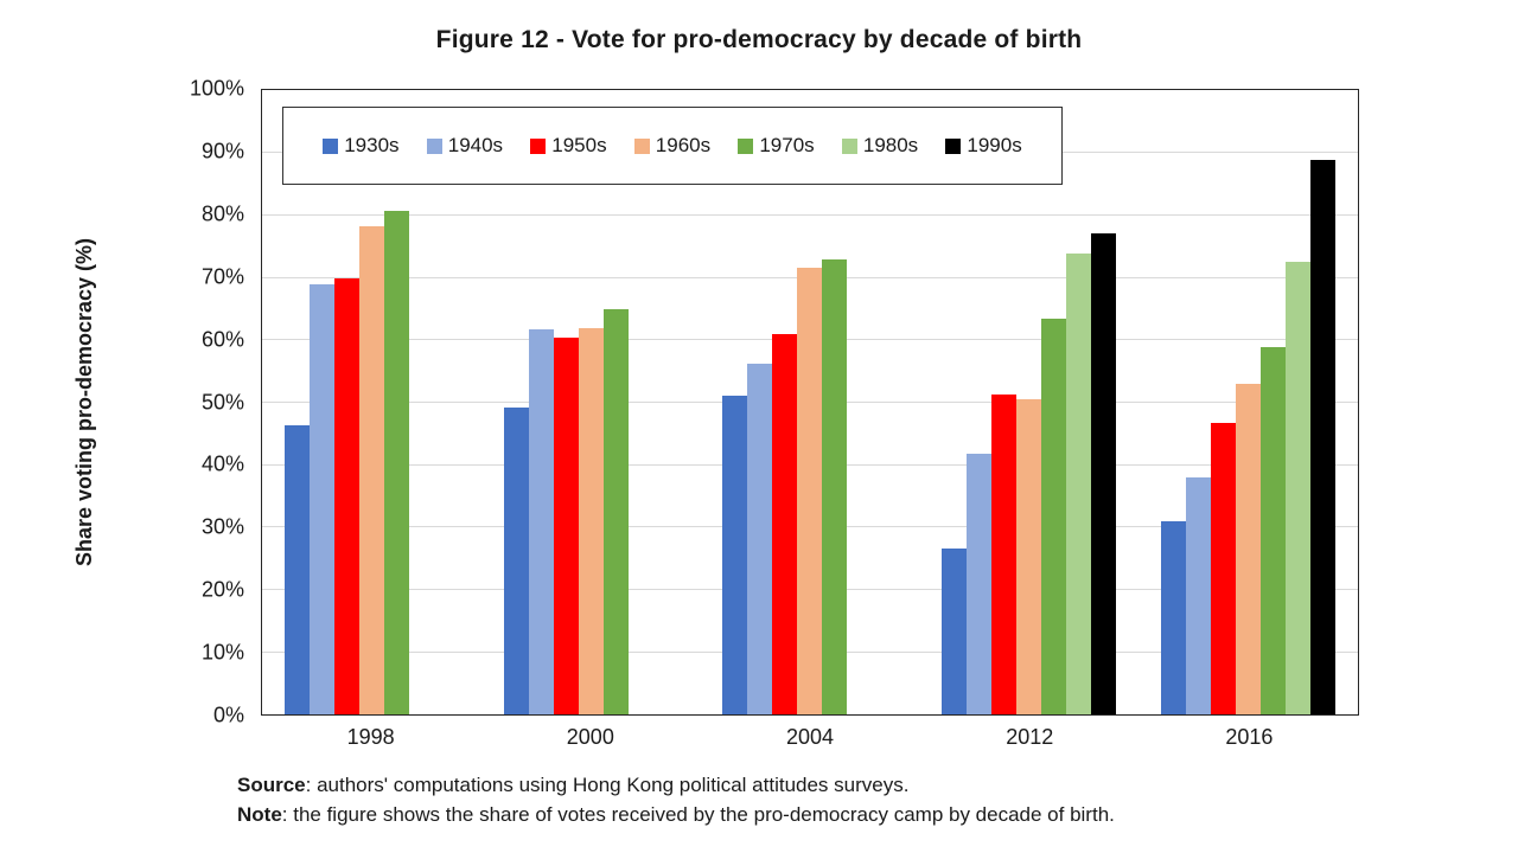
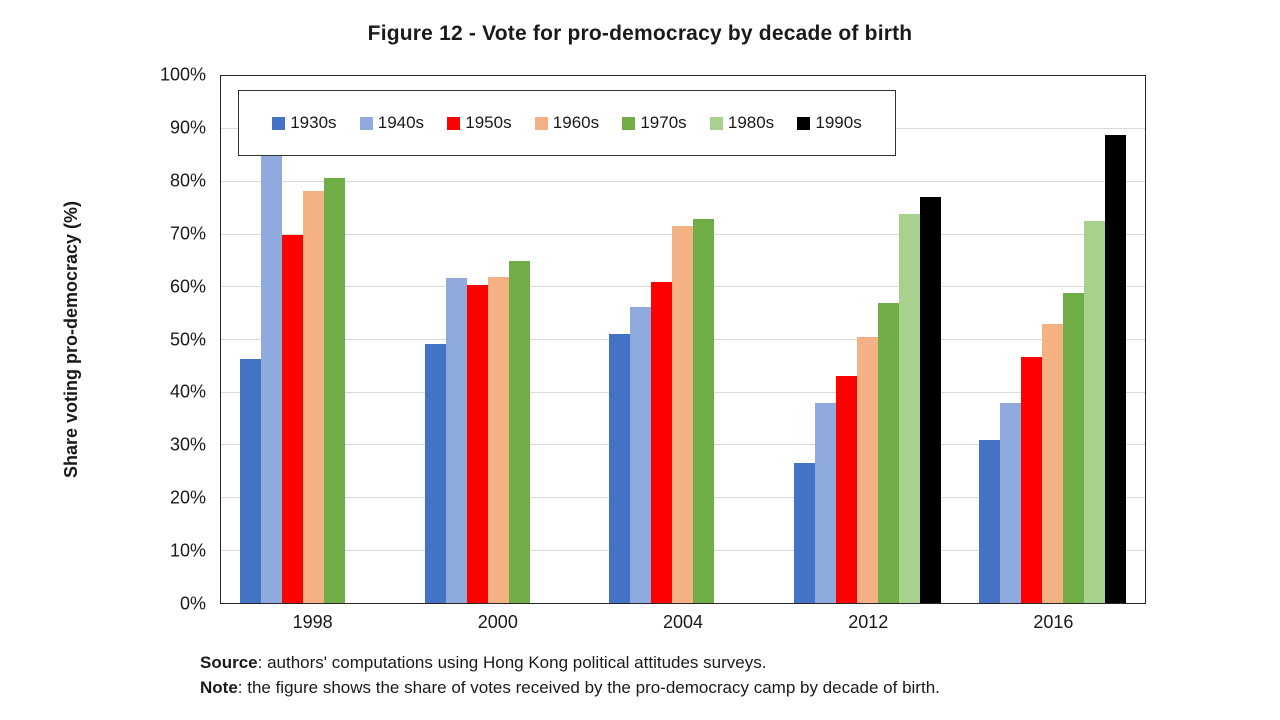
1940s/1998: 69% -> 93%
1940s/2012: 42% -> 38%
1950s/2012: 51% -> 43%
1970s/2012: 63% -> 57%
